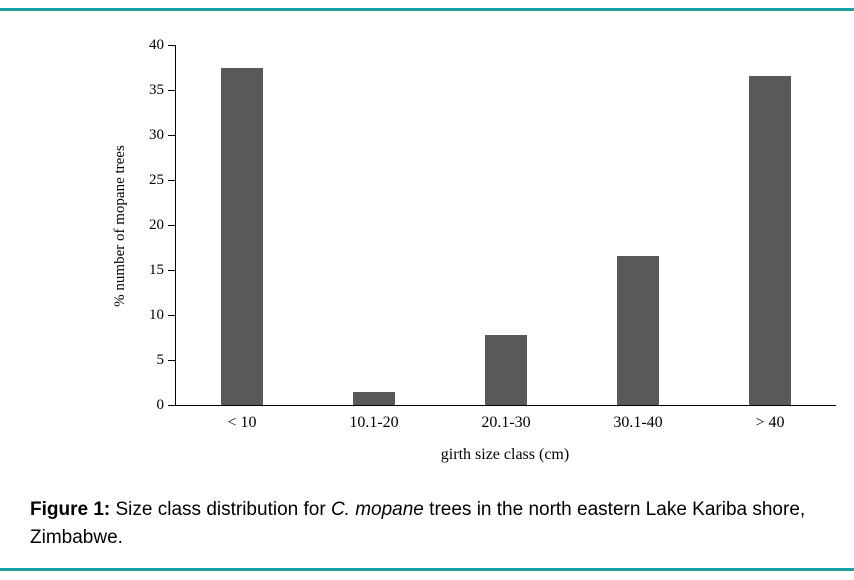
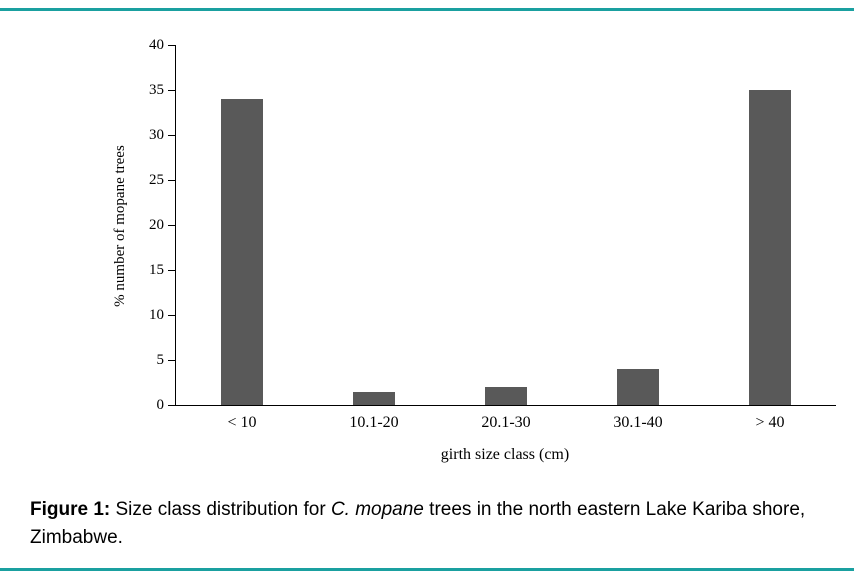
< 10: 37 -> 34
20.1-30: 8 -> 2
30.1-40: 17 -> 4
> 40: 37 -> 35
